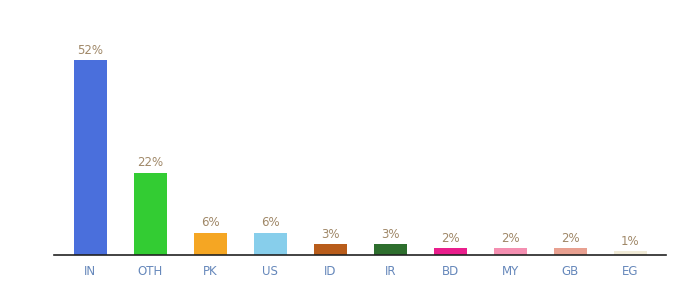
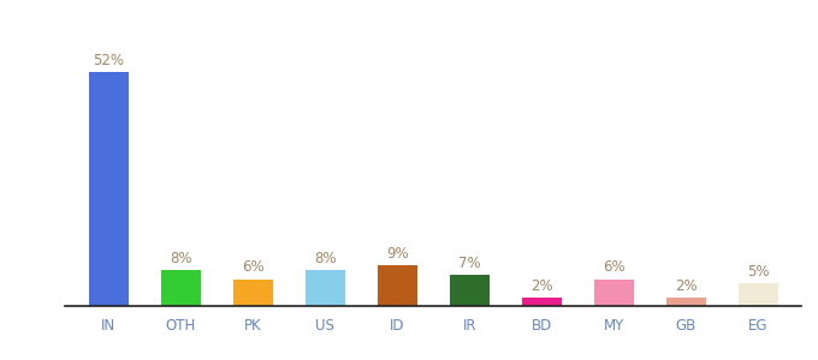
OTH: 22% -> 8%
US: 6% -> 8%
ID: 3% -> 9%
IR: 3% -> 7%
MY: 2% -> 6%
EG: 1% -> 5%
